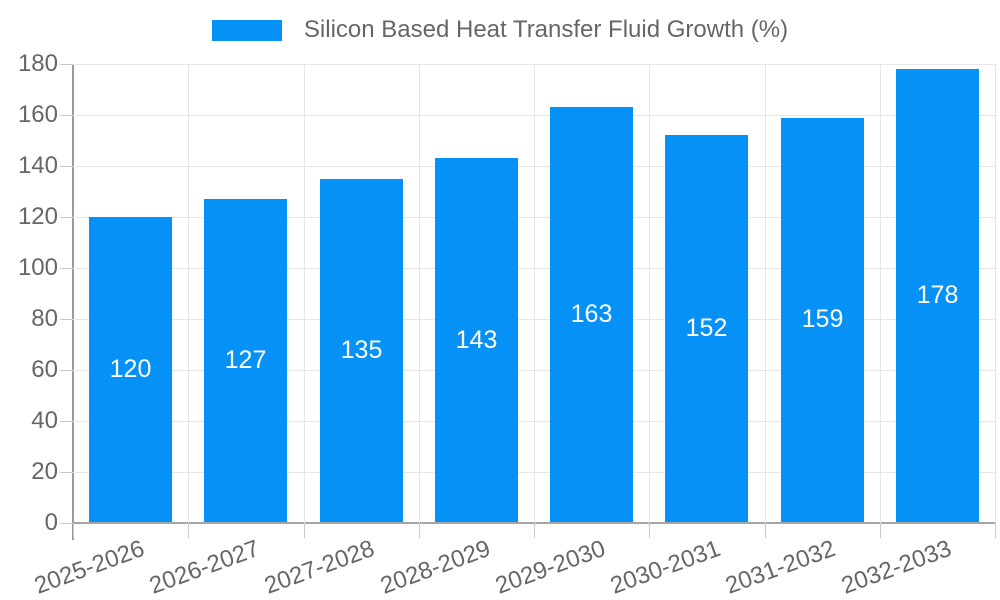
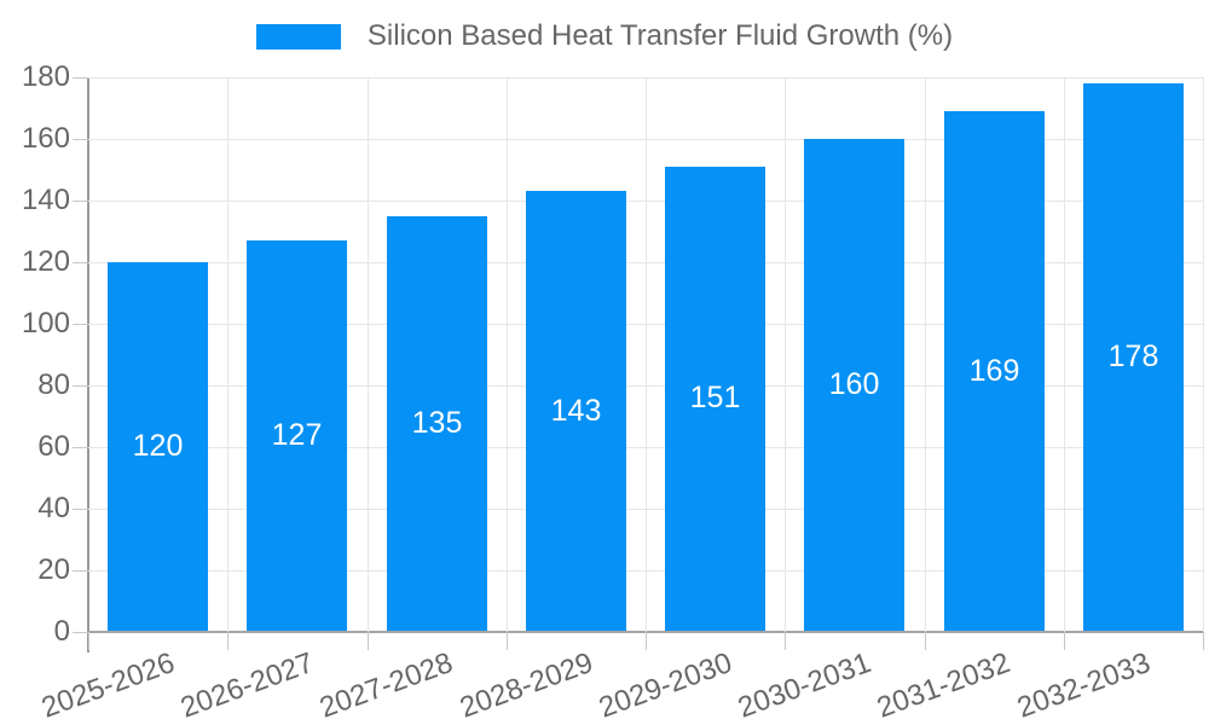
2029-2030: 163 -> 151
2030-2031: 152 -> 160
2031-2032: 159 -> 169
